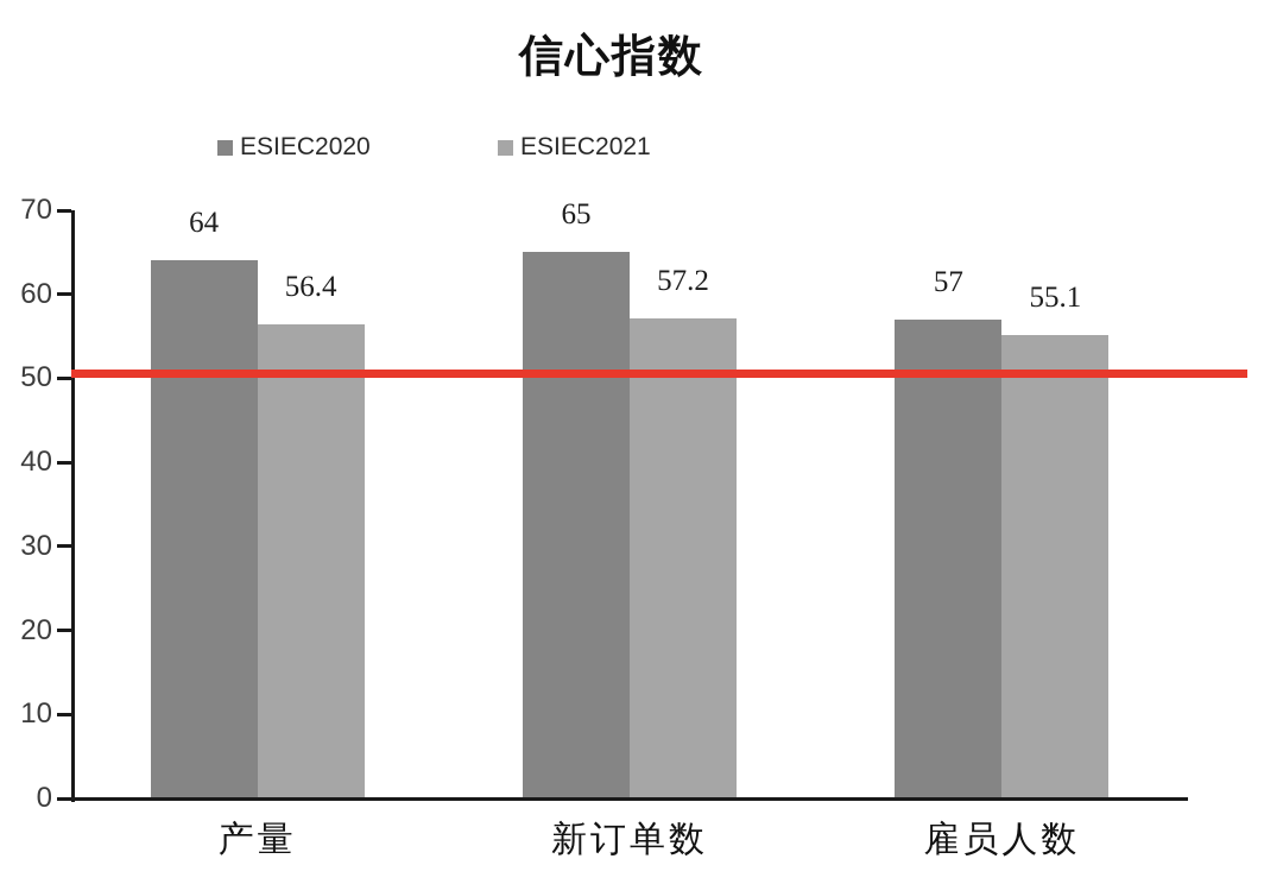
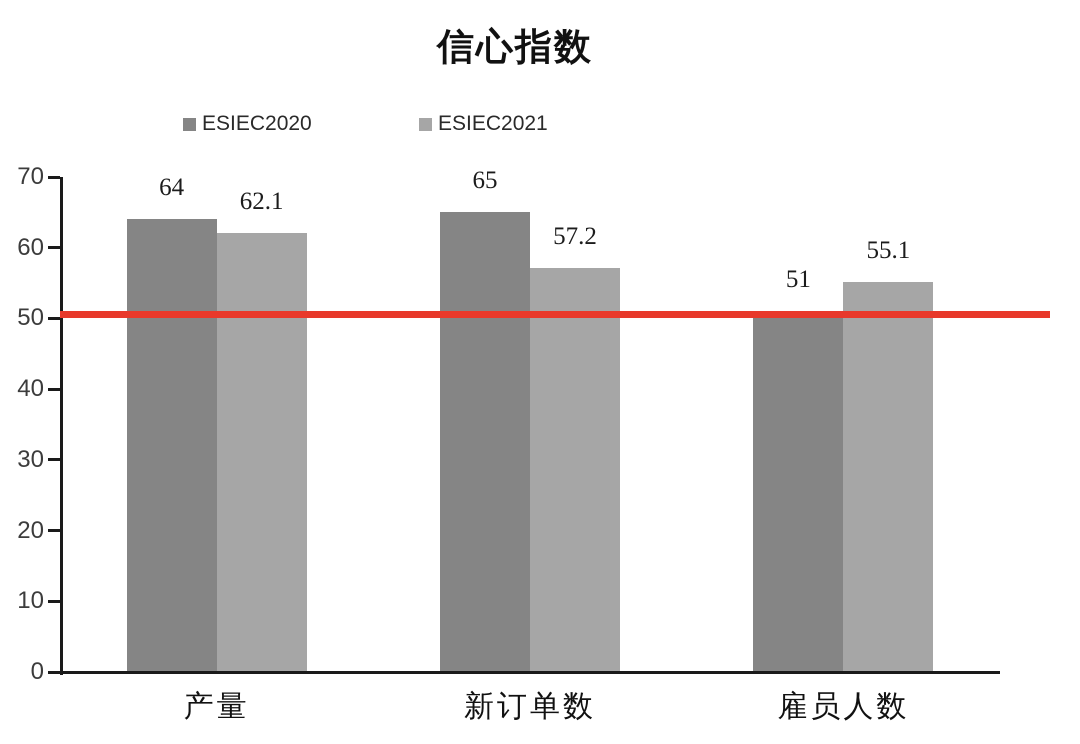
ESIEC2021/产量: 56.4 -> 62.1
ESIEC2020/雇员人数: 57 -> 51
